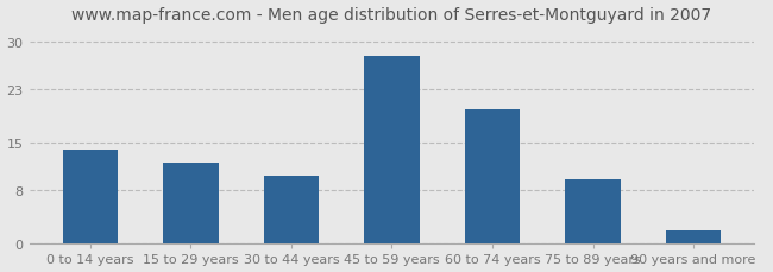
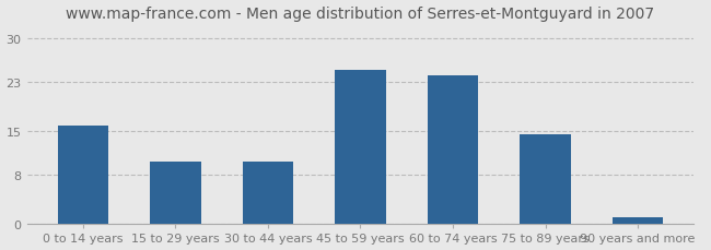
0 to 14 years: 14.0 -> 16.0
15 to 29 years: 12.0 -> 10.0
45 to 59 years: 28.0 -> 25.0
60 to 74 years: 20.0 -> 24.0
75 to 89 years: 9.6 -> 14.5
90 years and more: 2.0 -> 1.0
